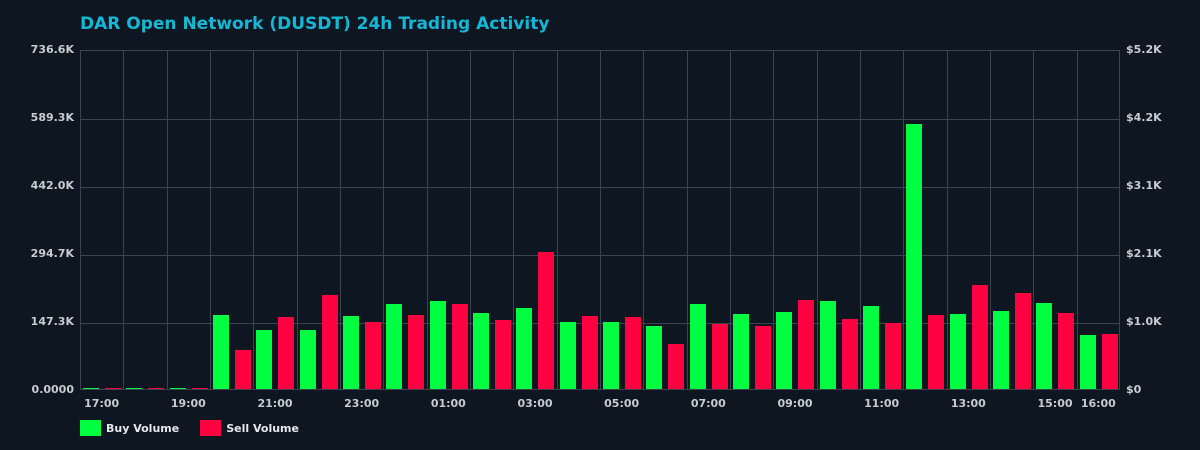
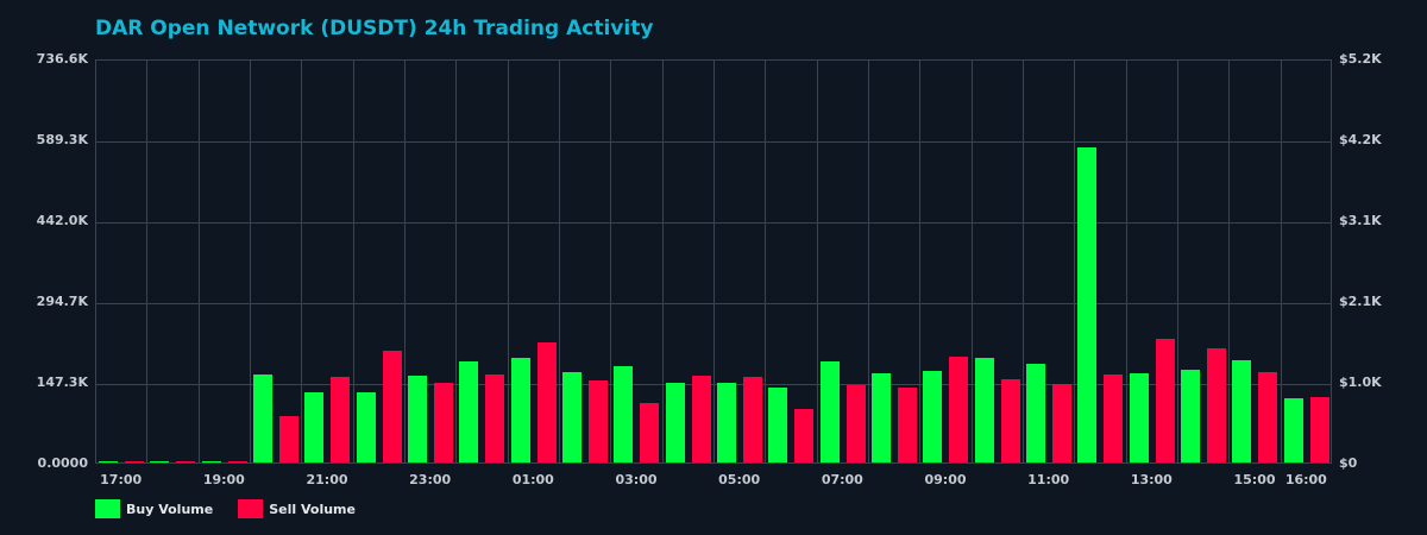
Sell Volume/01:00: 190K -> 220K
Sell Volume/03:00: 300K -> 110K
